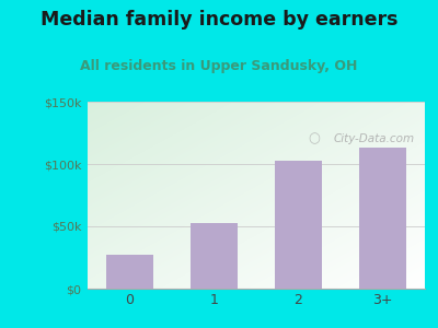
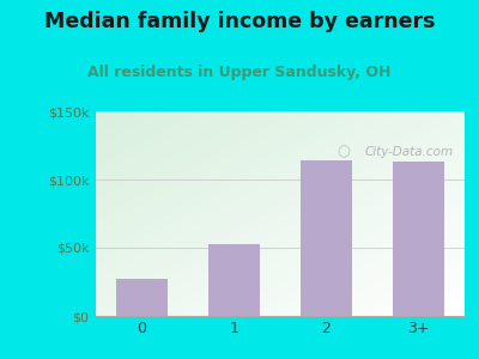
2: $103k -> $114k
